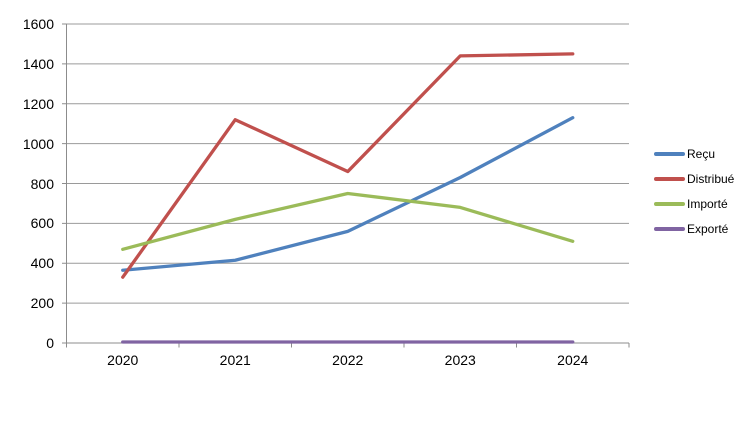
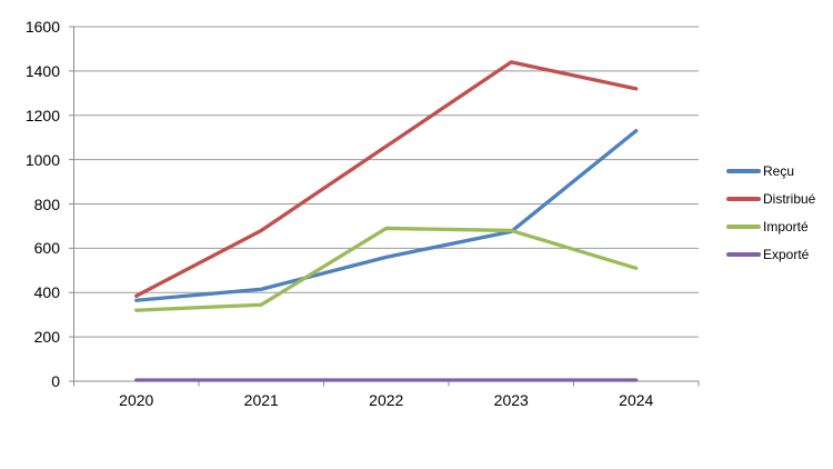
Distribué/2020: 330 -> 380
Importé/2020: 470 -> 320
Distribué/2021: 1120 -> 680
Importé/2021: 620 -> 340
Distribué/2022: 860 -> 1060
Importé/2022: 750 -> 690
Reçu/2023: 830 -> 680
Distribué/2024: 1450 -> 1320
